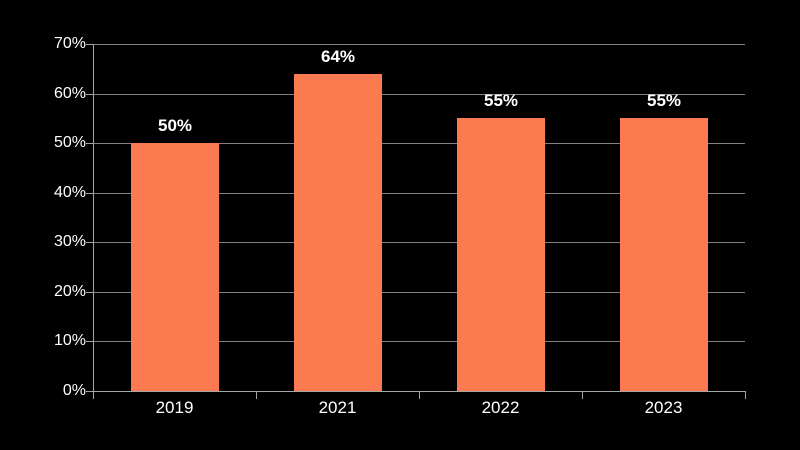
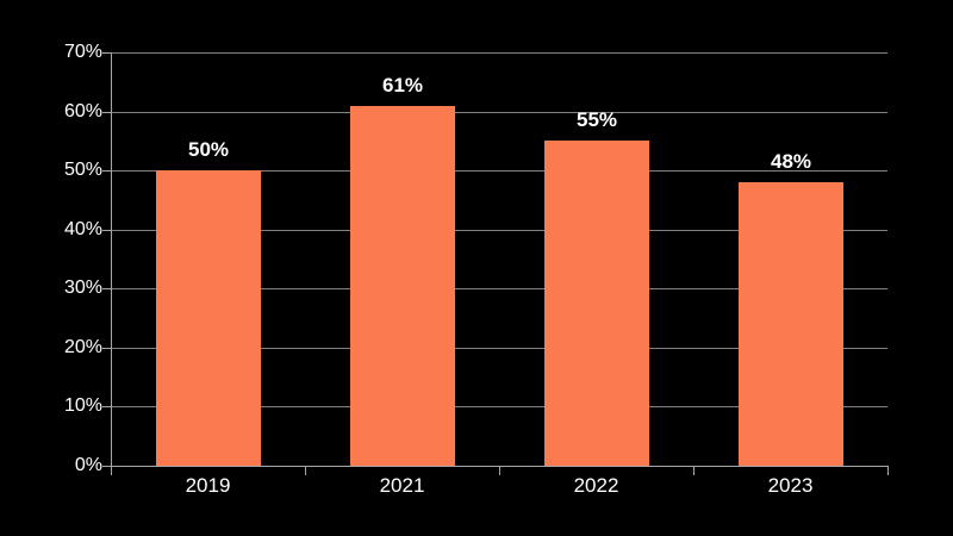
2021: 64% -> 61%
2023: 55% -> 48%
